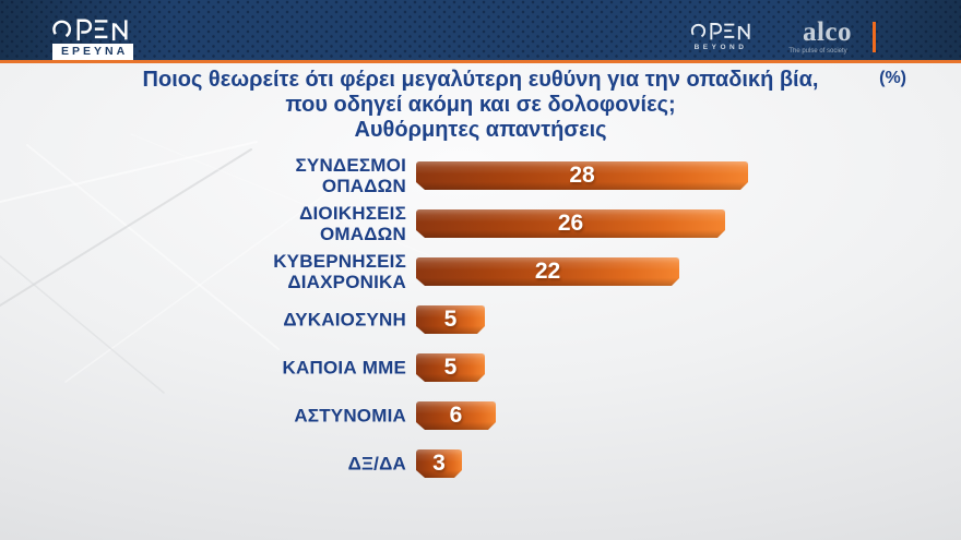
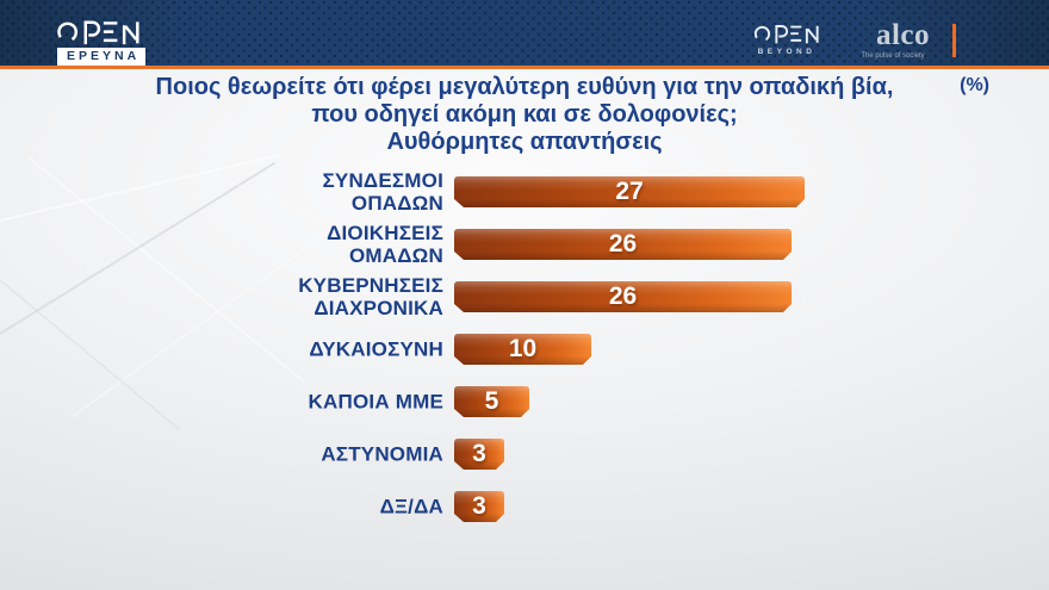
ΣΥΝΔΕΣΜΟΙ ΟΠΑΔΩΝ: 28 -> 27
ΚΥΒΕΡΝΗΣΕΙΣ ΔΙΑΧΡΟΝΙΚΑ: 22 -> 26
ΔΥΚΑΙΟΣΥΝΗ: 5 -> 10
ΑΣΤΥΝΟΜΙΑ: 6 -> 3
